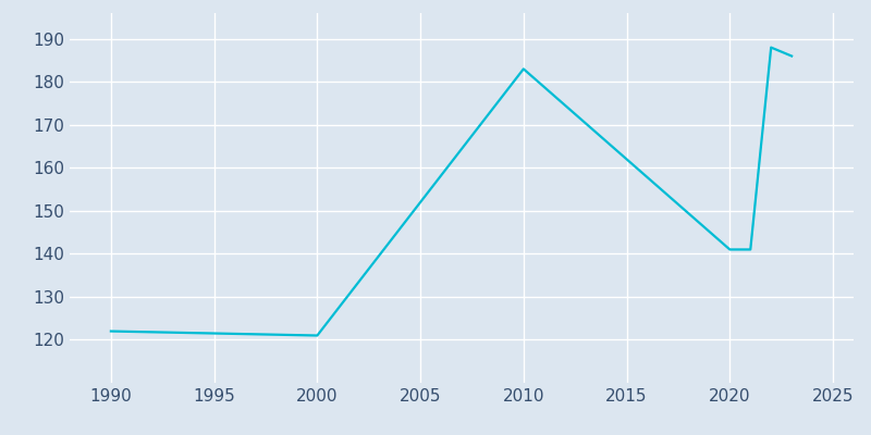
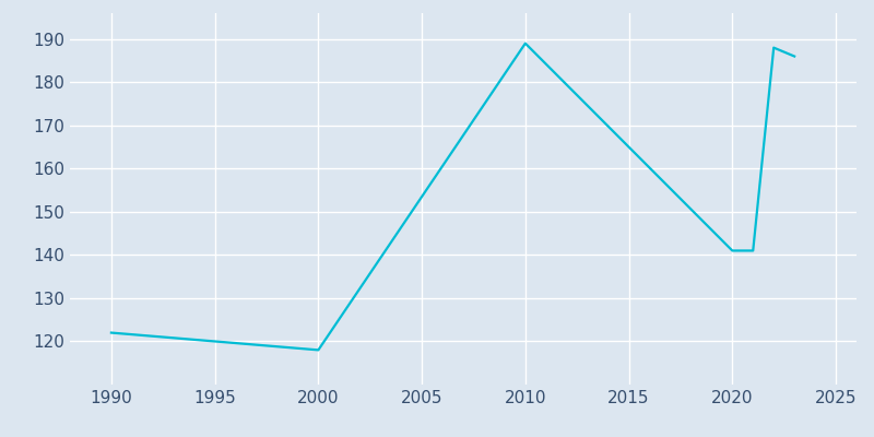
2000: 121 -> 118
2010: 183 -> 189
